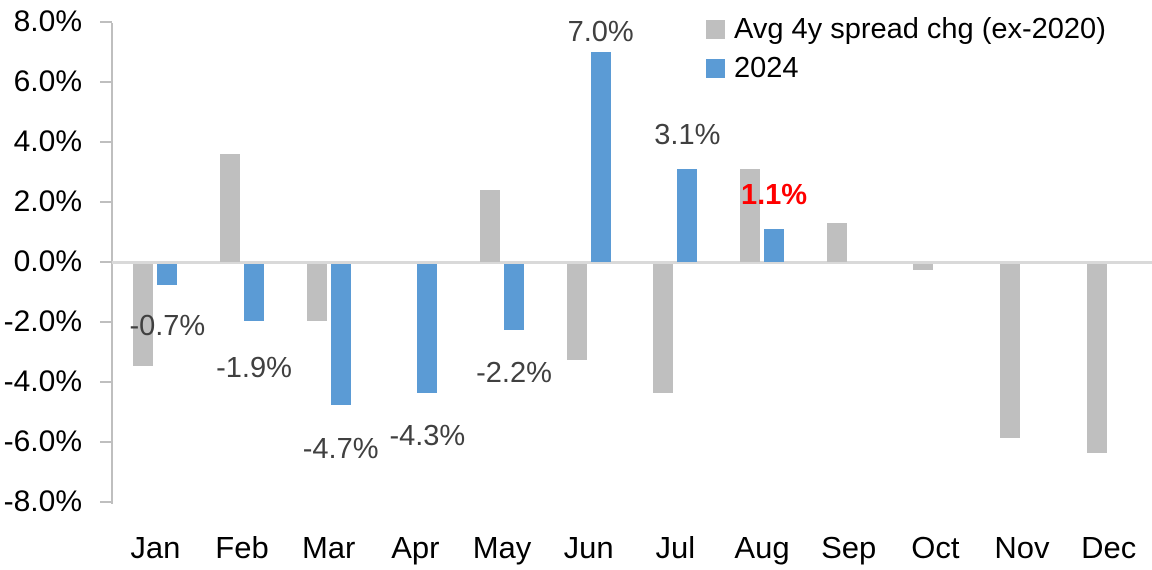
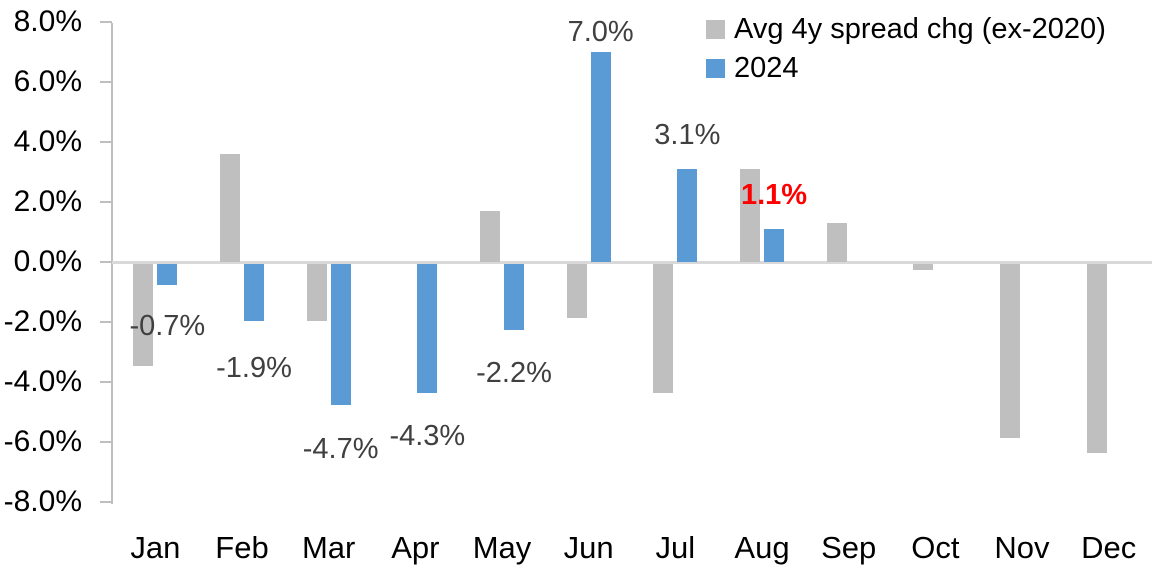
Avg 4y spread chg (ex-2020)/May: 2.4% -> 1.7%
Avg 4y spread chg (ex-2020)/Jun: -3.2% -> -1.8%
